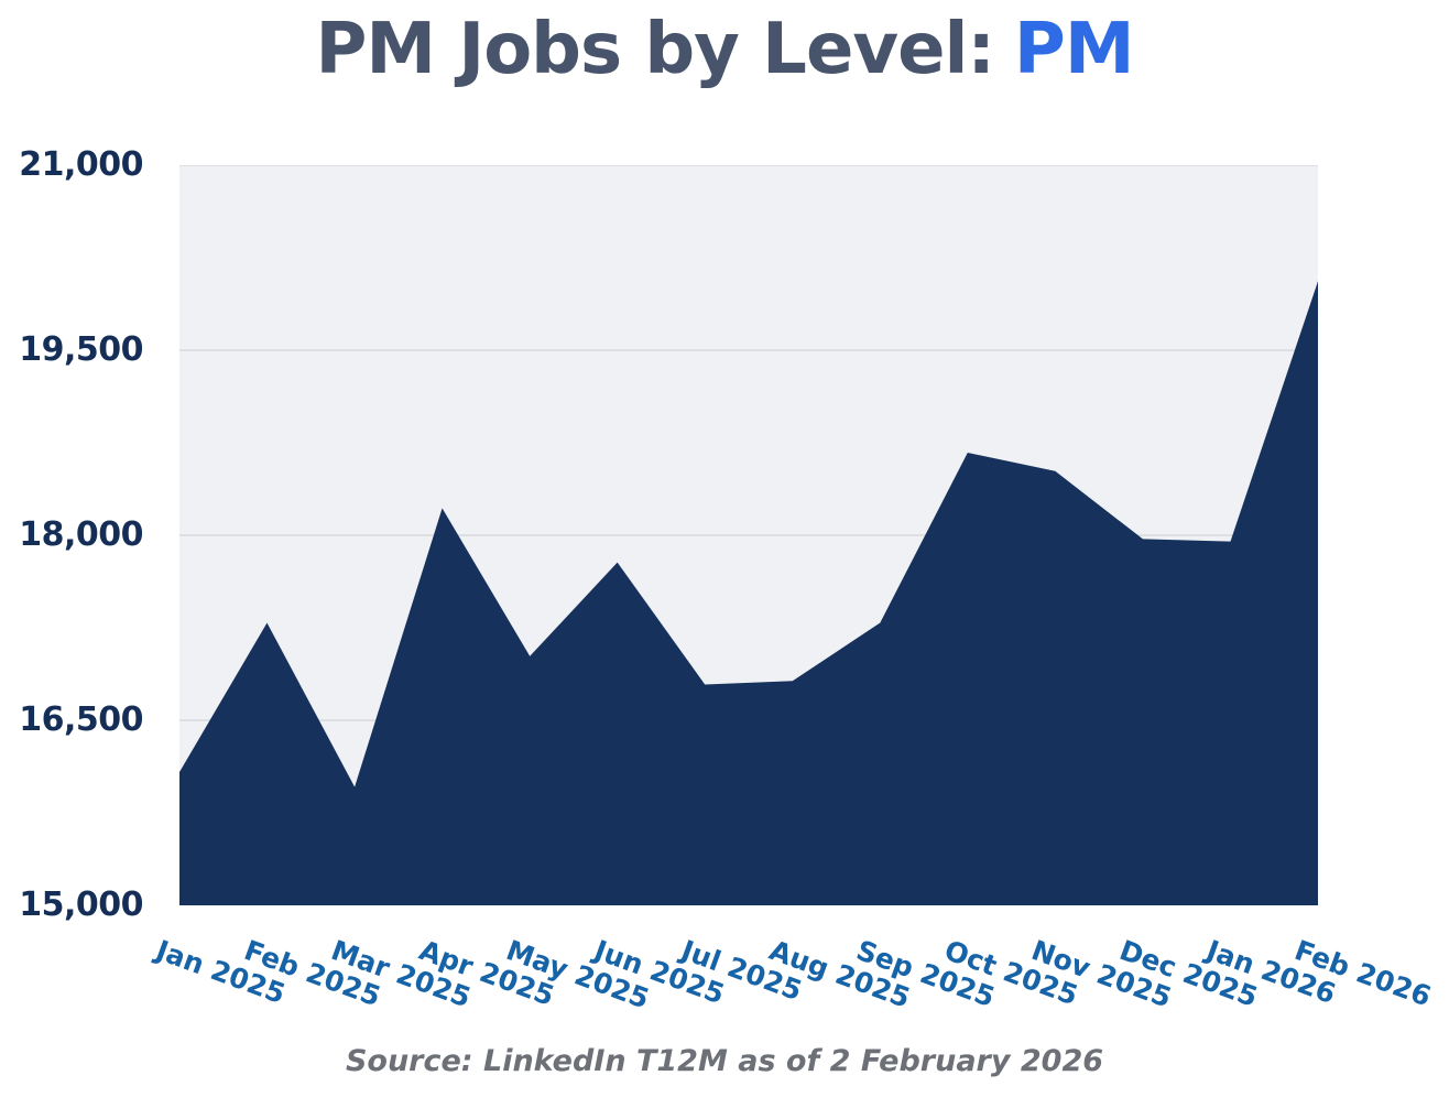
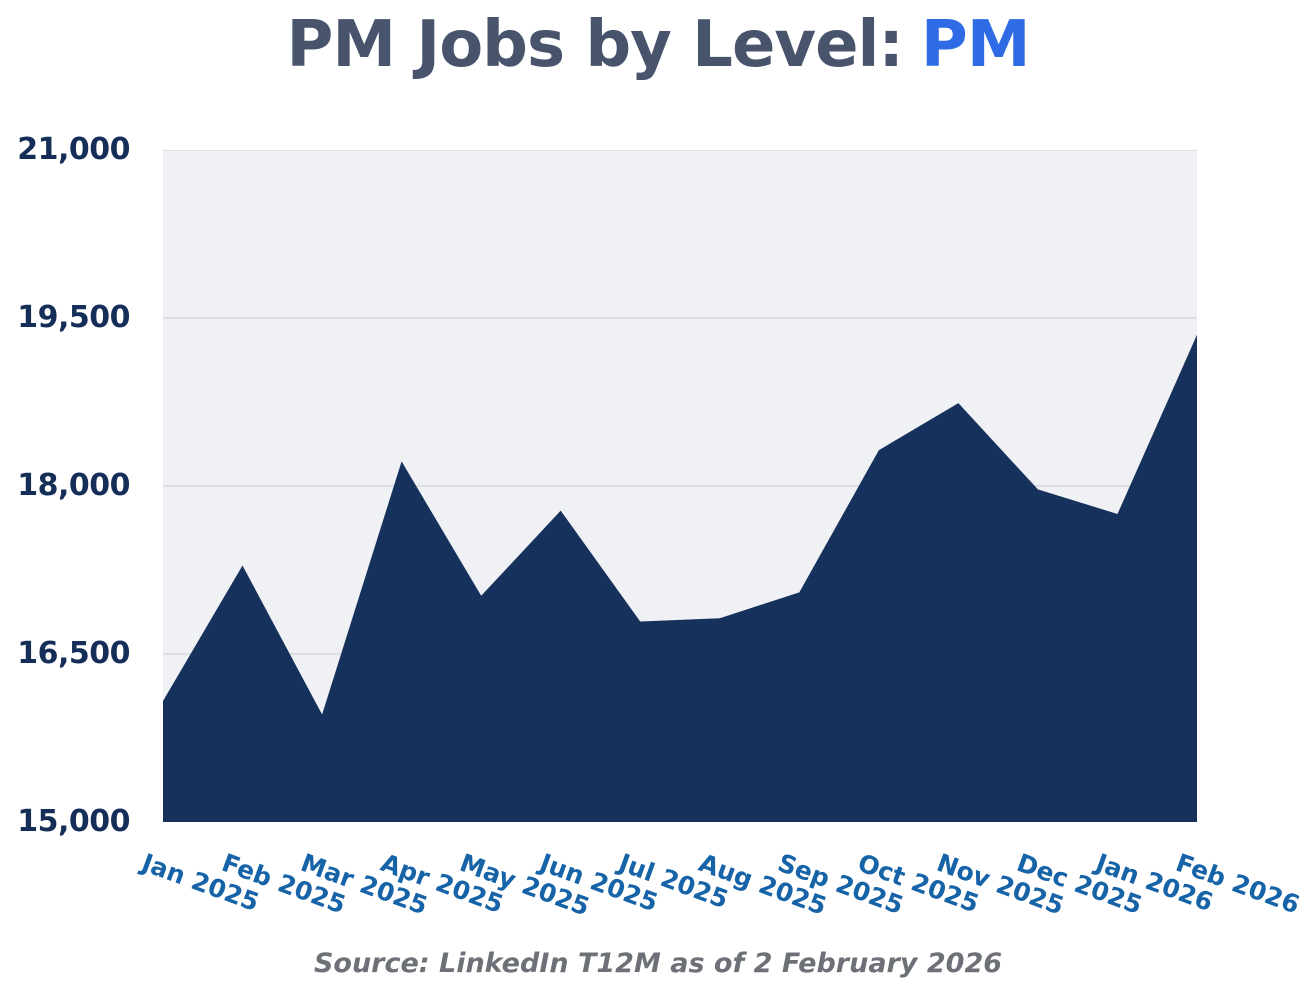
Sep 2025: 17290 -> 17050
Oct 2025: 18670 -> 18320
Nov 2025: 18520 -> 18740
Jan 2026: 17950 -> 17750
Feb 2026: 20060 -> 19350
